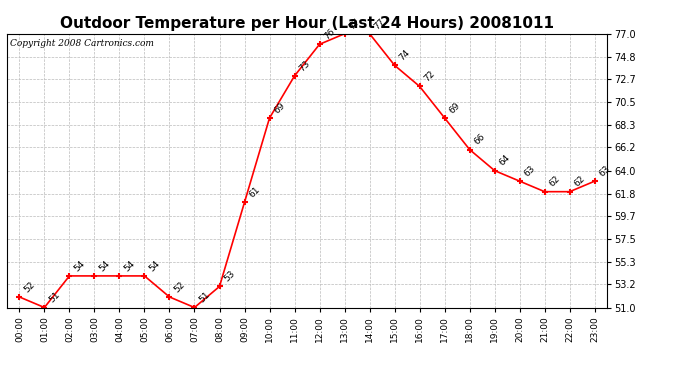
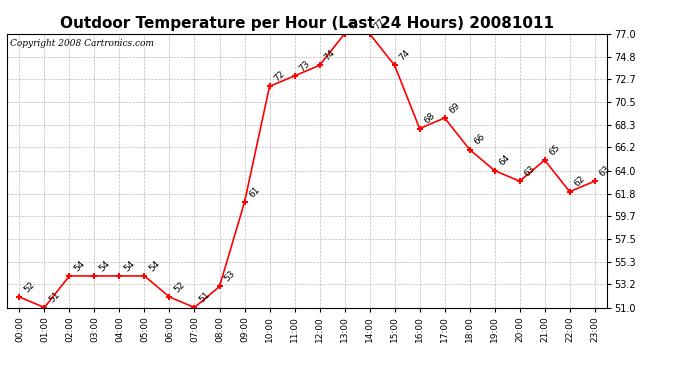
10:00: 69 -> 72
12:00: 76 -> 74
16:00: 72 -> 68
21:00: 62 -> 65
